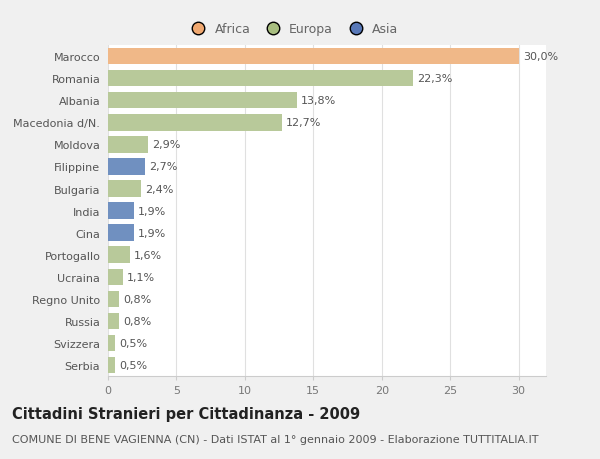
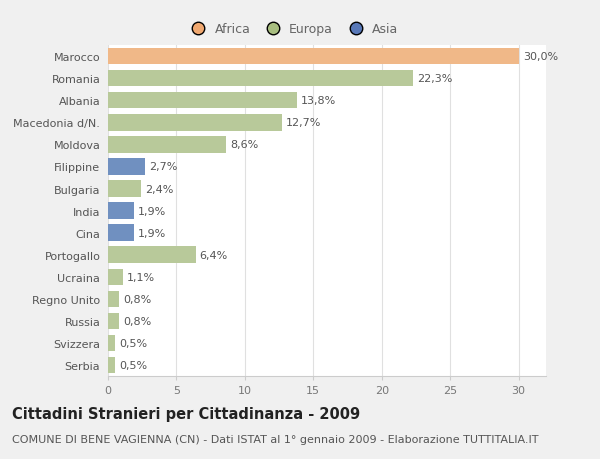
Moldova: 2,9% -> 8,6%
Portogallo: 1,6% -> 6,4%
